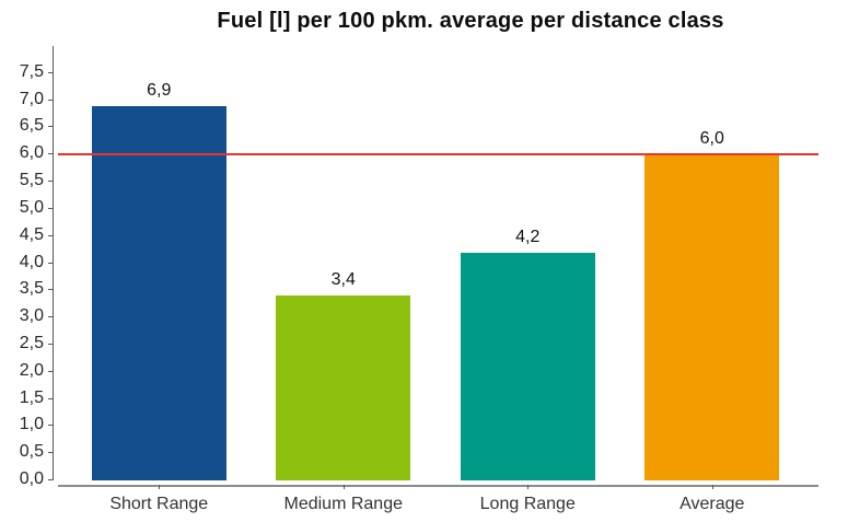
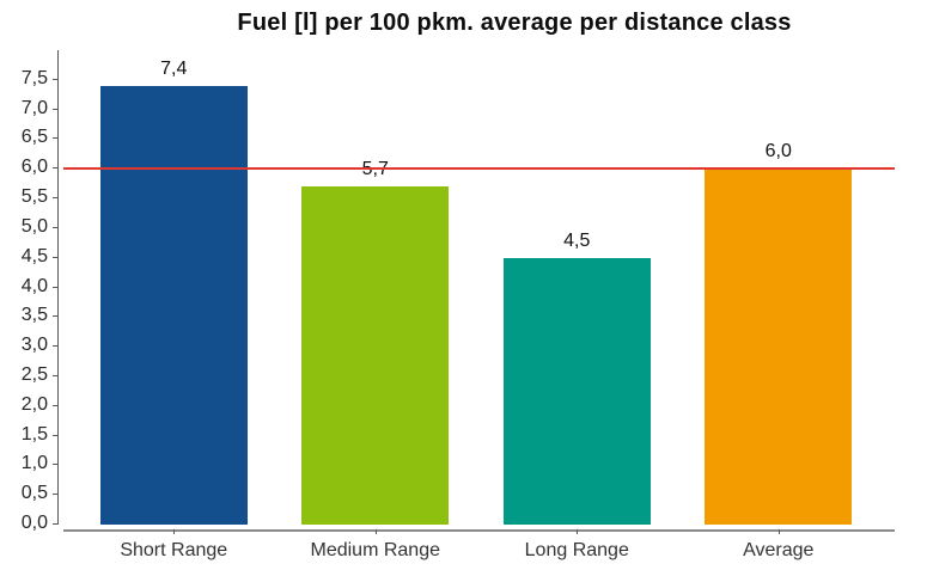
Short Range: 6,9 -> 7,4
Medium Range: 3,4 -> 5,7
Long Range: 4,2 -> 4,5
